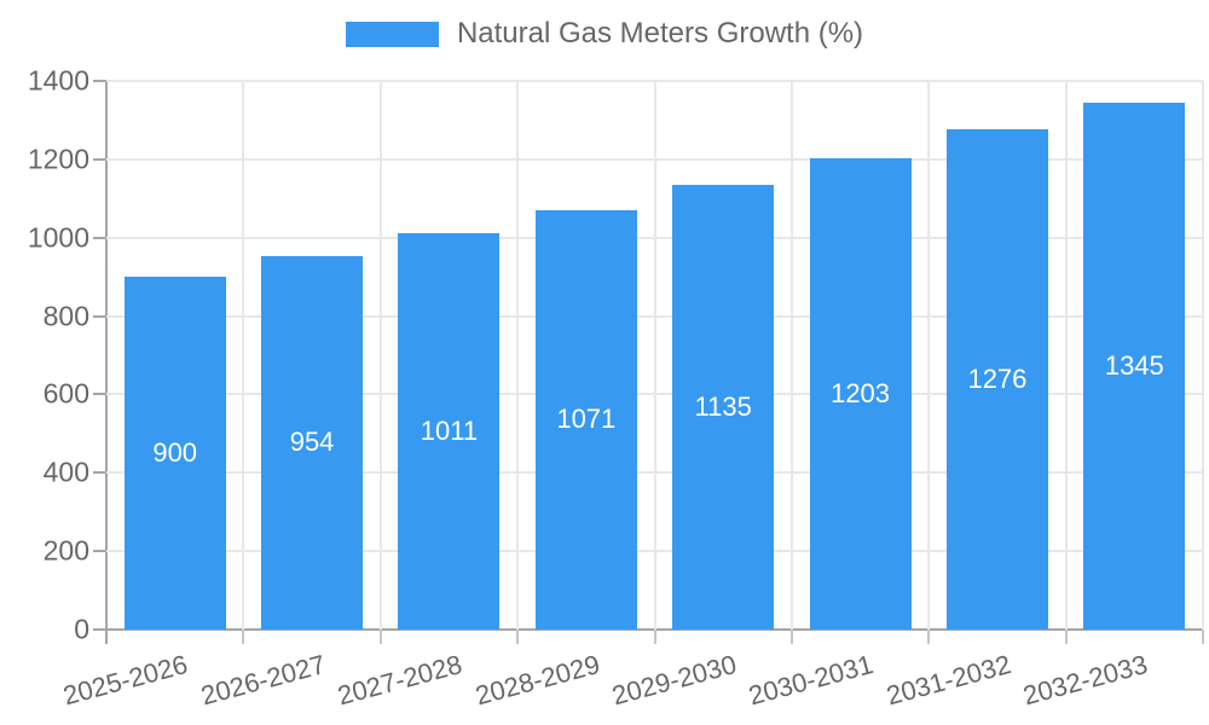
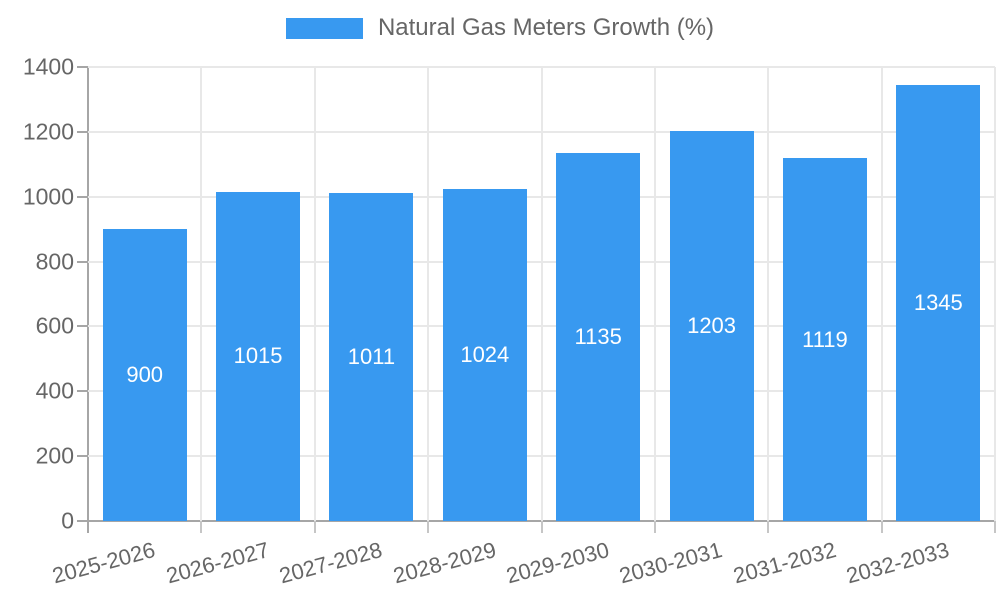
2026-2027: 954 -> 1015
2028-2029: 1071 -> 1024
2031-2032: 1276 -> 1119
